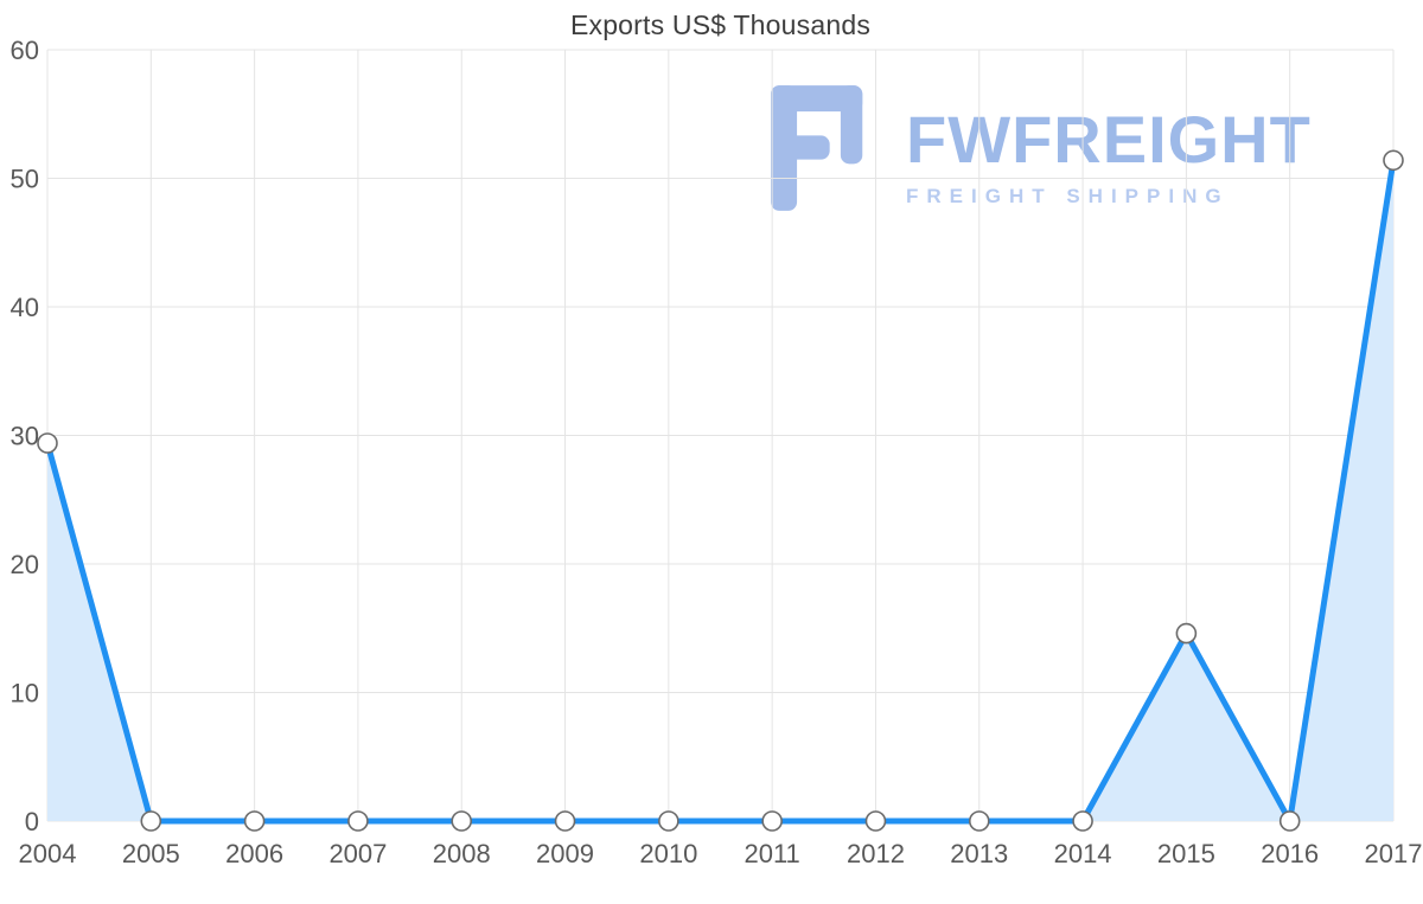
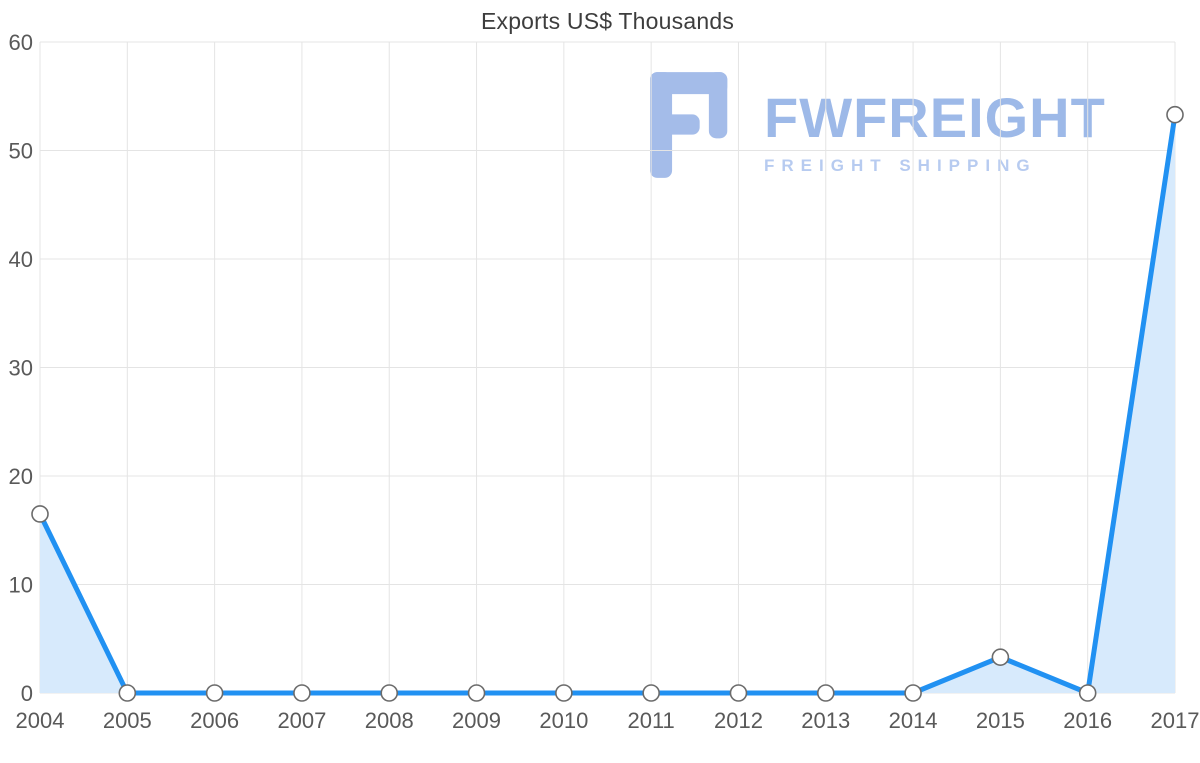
2004: 29.4 -> 16.5
2015: 14.6 -> 3.3
2017: 51.4 -> 53.3
